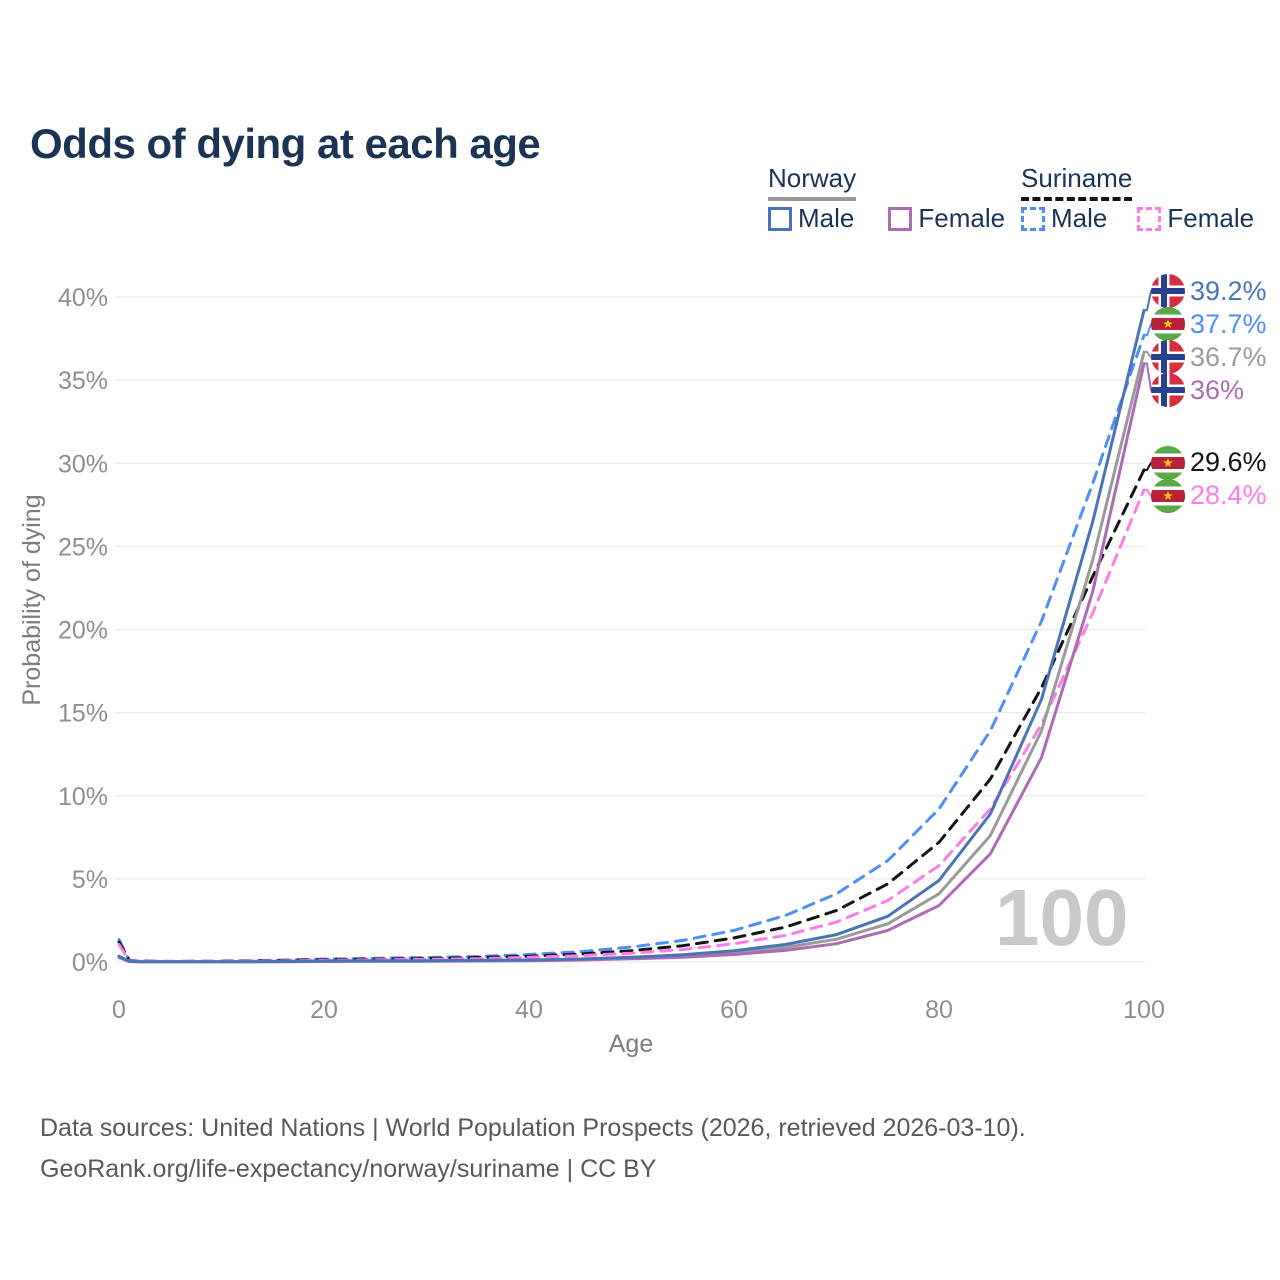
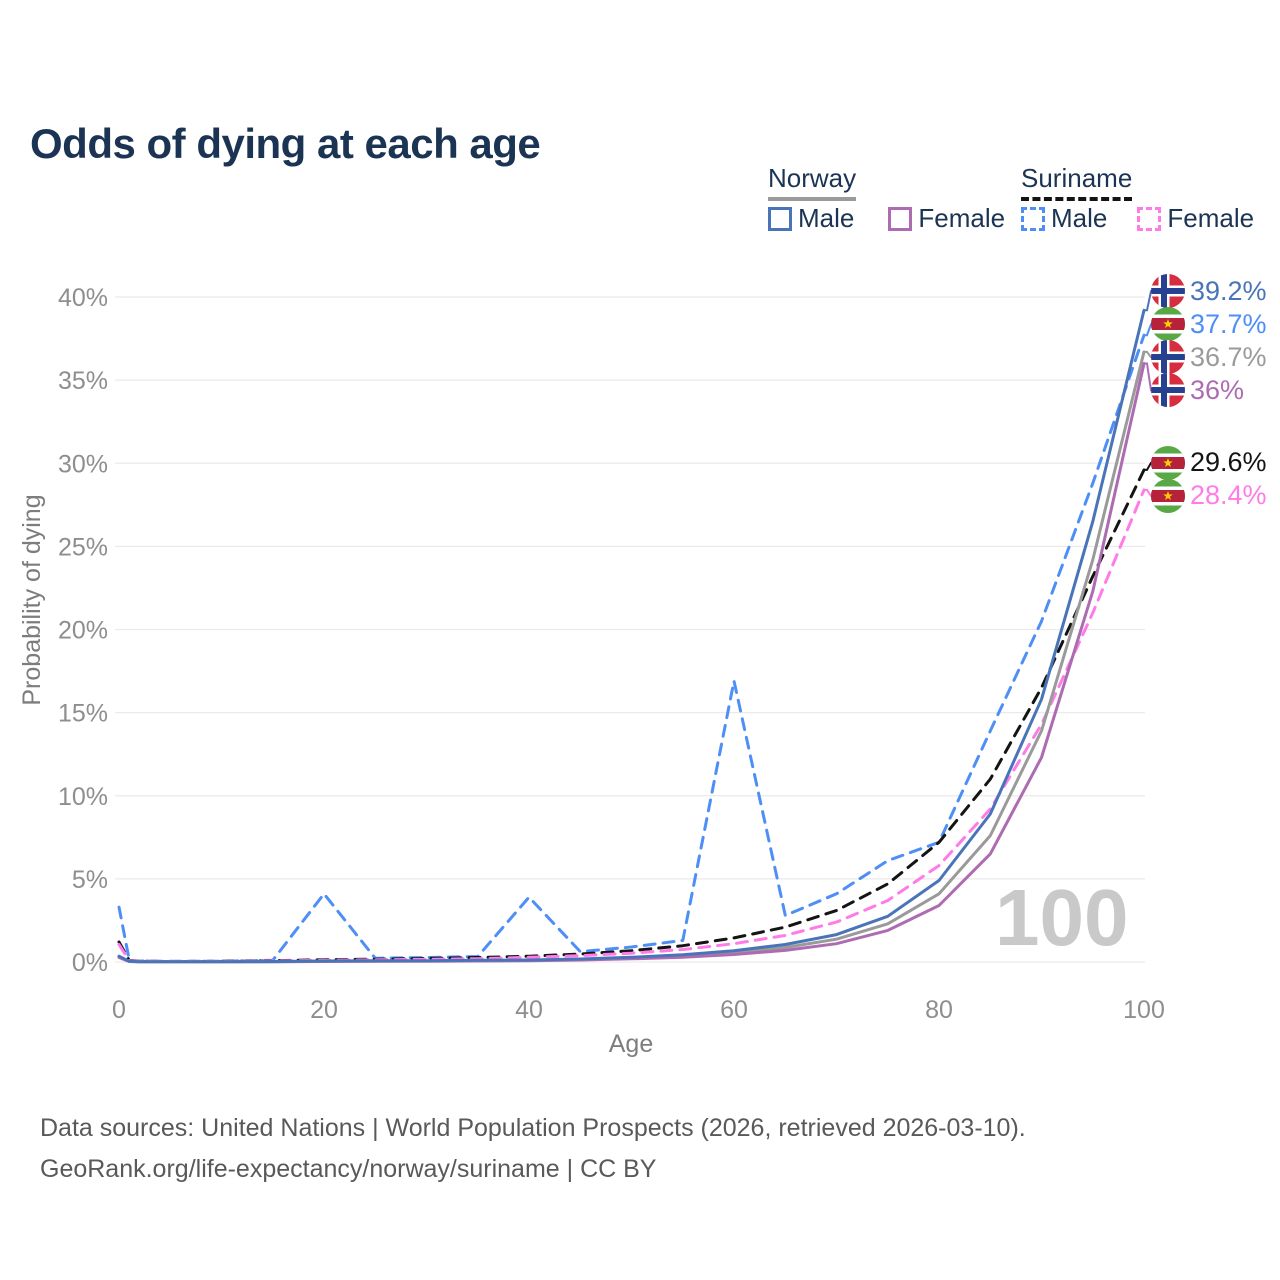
Suriname Male/0: 1.4% -> 3.3%
Suriname Male/20: 0.2% -> 4.1%
Suriname Male/40: 0.5% -> 3.9%
Suriname Male/60: 1.9% -> 16.9%
Suriname Male/80: 9.2% -> 7.2%
